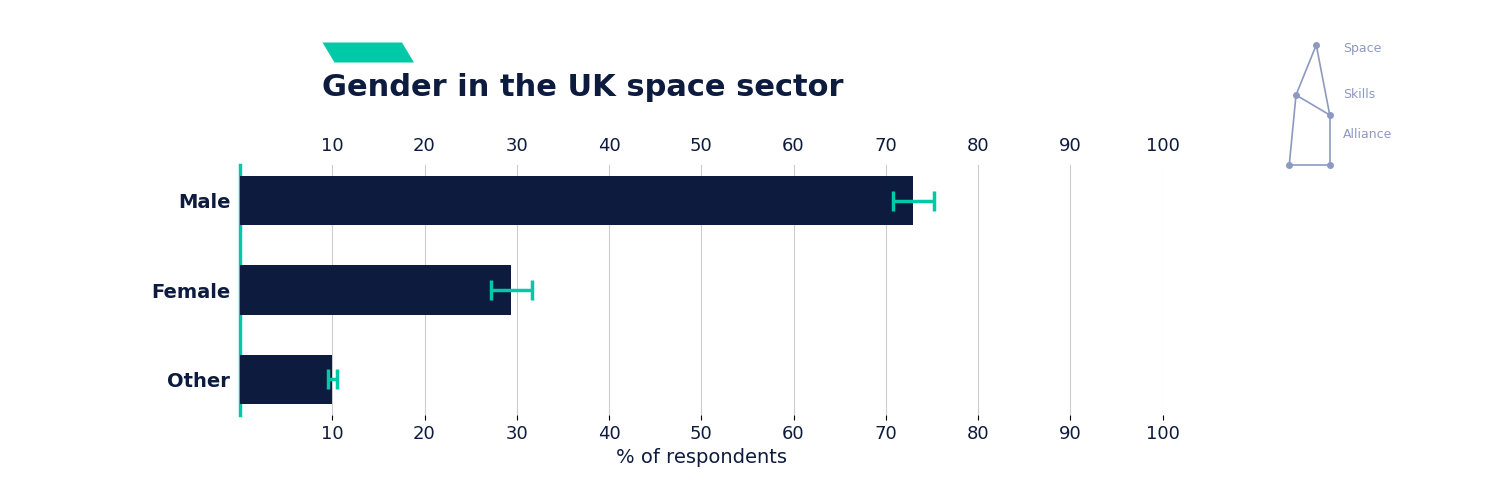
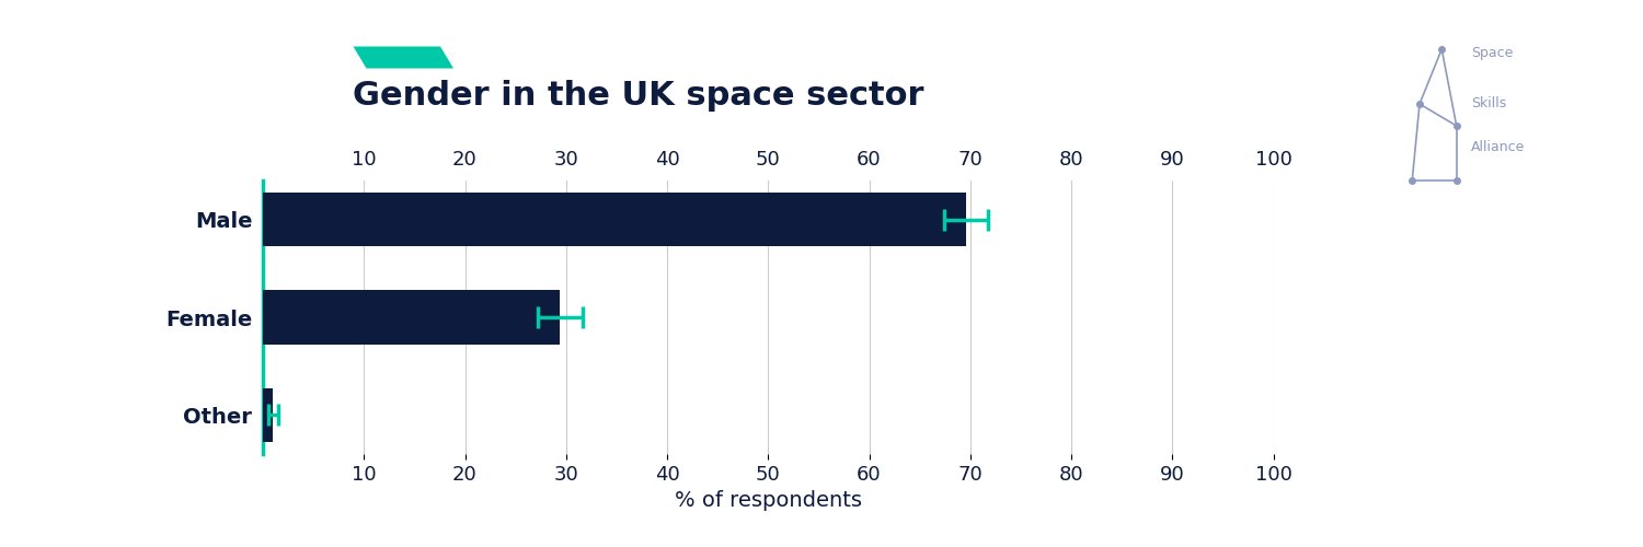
Male: 73.0 -> 69.6
Other: 10.0 -> 1.0
